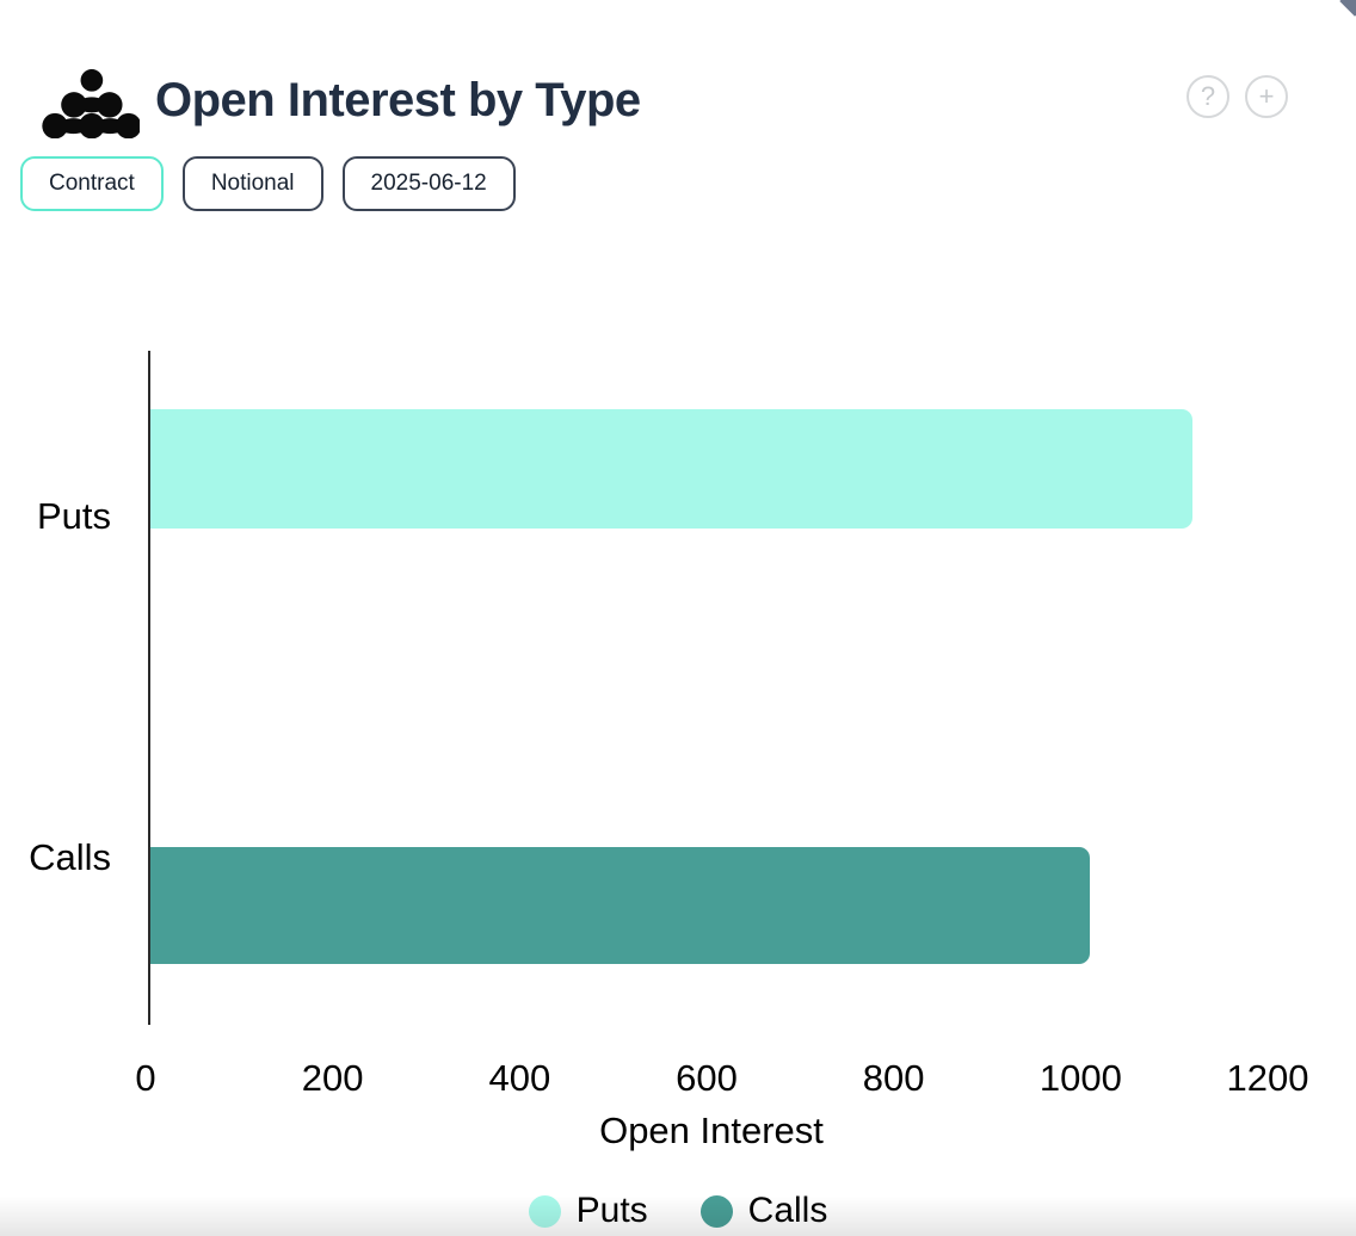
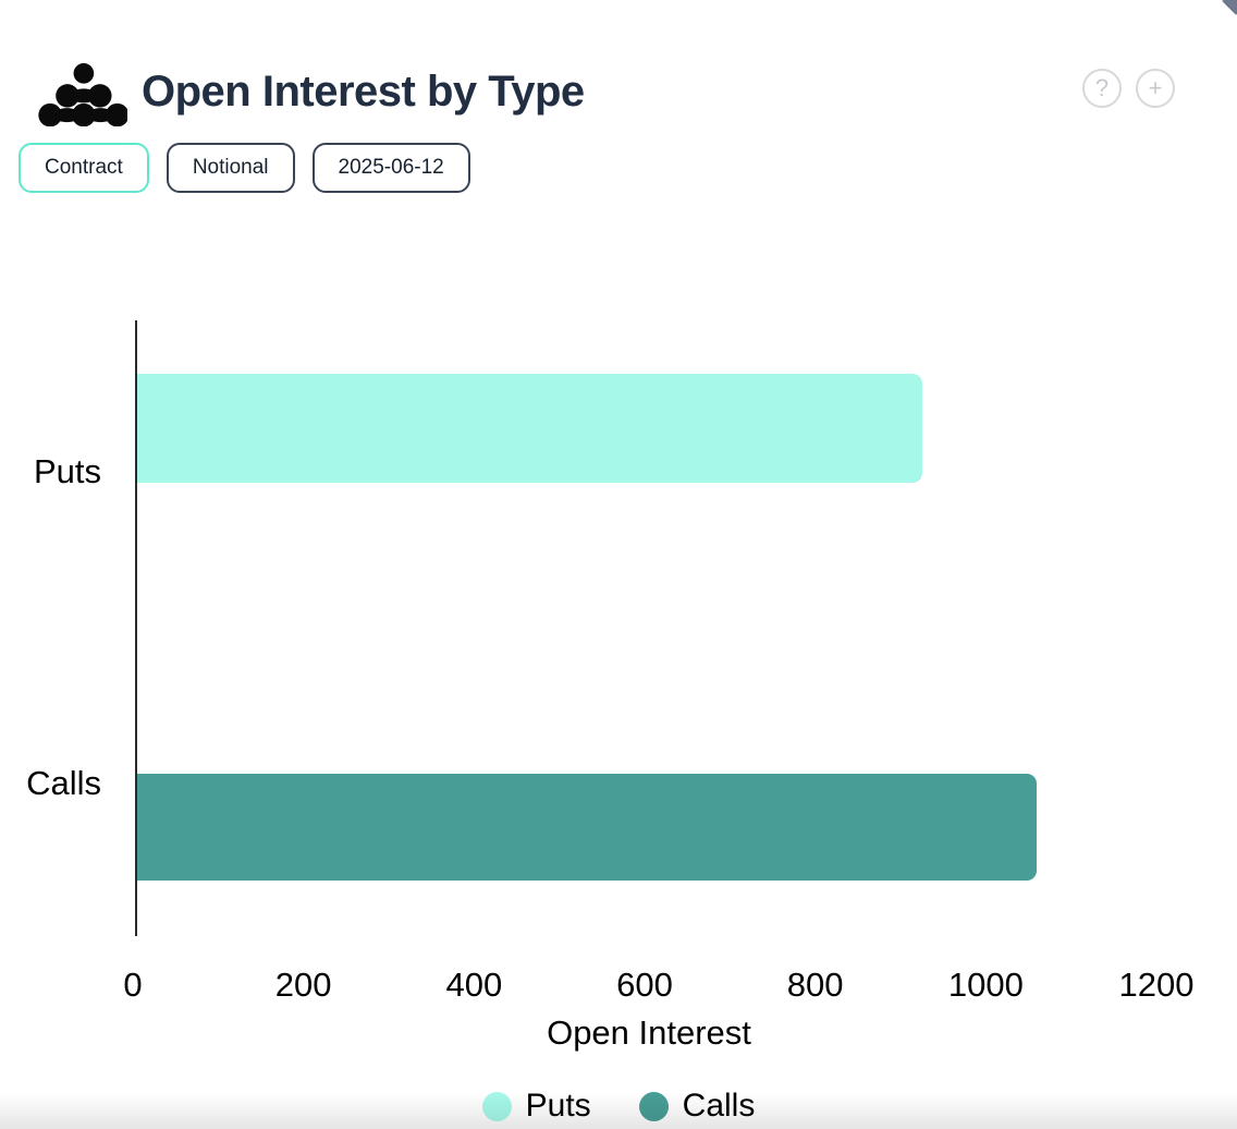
Puts: 1120 -> 920
Calls: 1010 -> 1060
